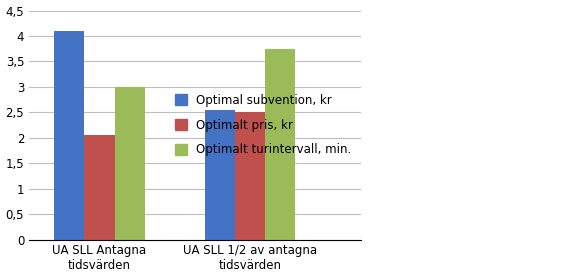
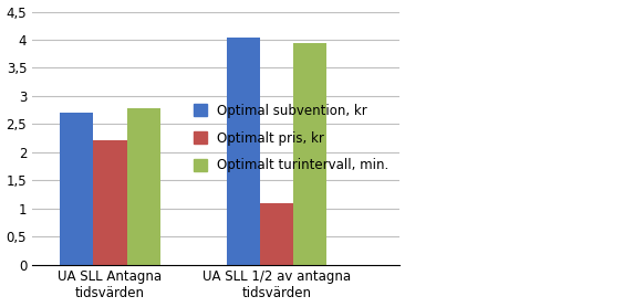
Optimal subvention, kr/UA SLL Antagna tidsvärden: 4,10 -> 2,70
Optimalt pris, kr/UA SLL Antagna tidsvärden: 2,05 -> 2,22
Optimalt turintervall, min./UA SLL Antagna tidsvärden: 3,00 -> 2,78
Optimal subvention, kr/UA SLL 1/2 av antagna tidsvärden: 2,55 -> 4,04
Optimalt pris, kr/UA SLL 1/2 av antagna tidsvärden: 2,50 -> 1,10
Optimalt turintervall, min./UA SLL 1/2 av antagna tidsvärden: 3,75 -> 3,94
